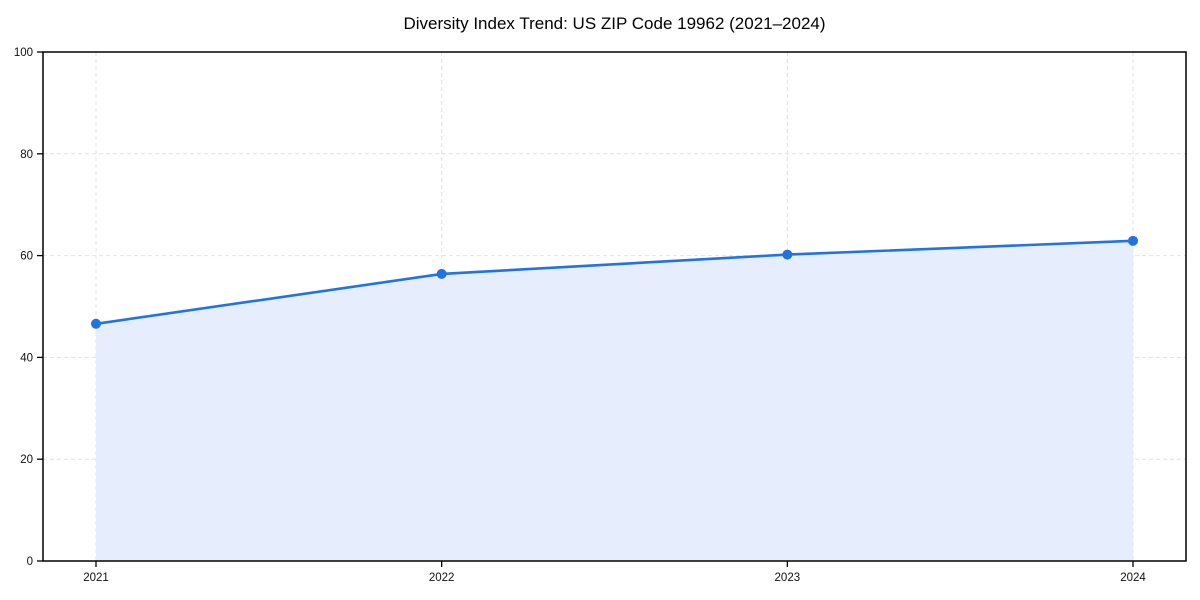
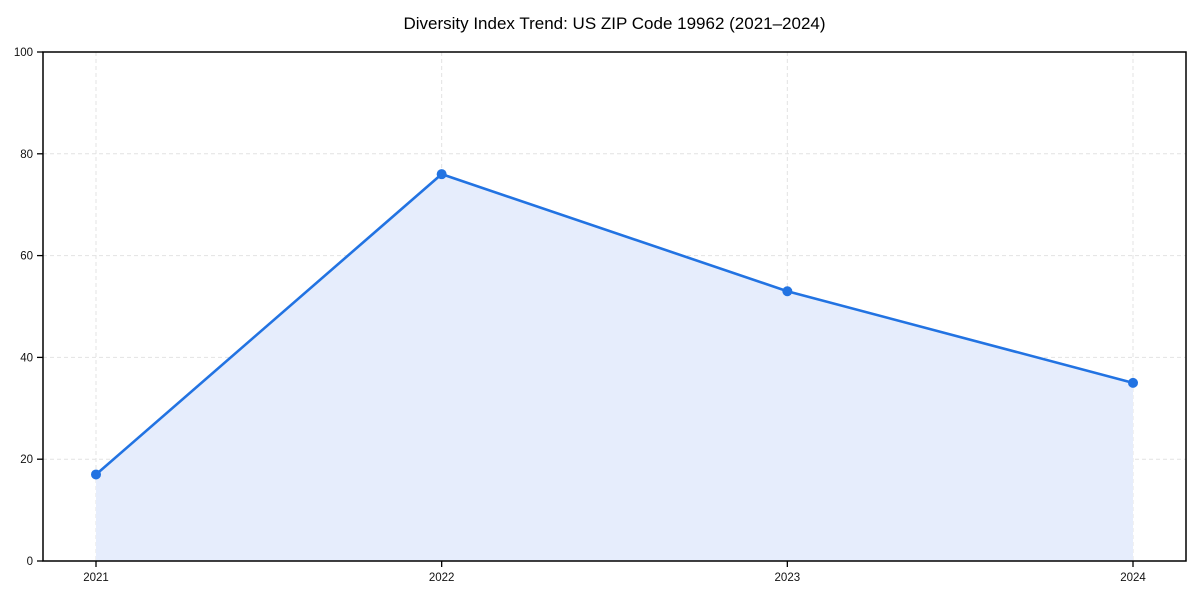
2021: 47 -> 17
2022: 56 -> 76
2023: 60 -> 53
2024: 63 -> 35
